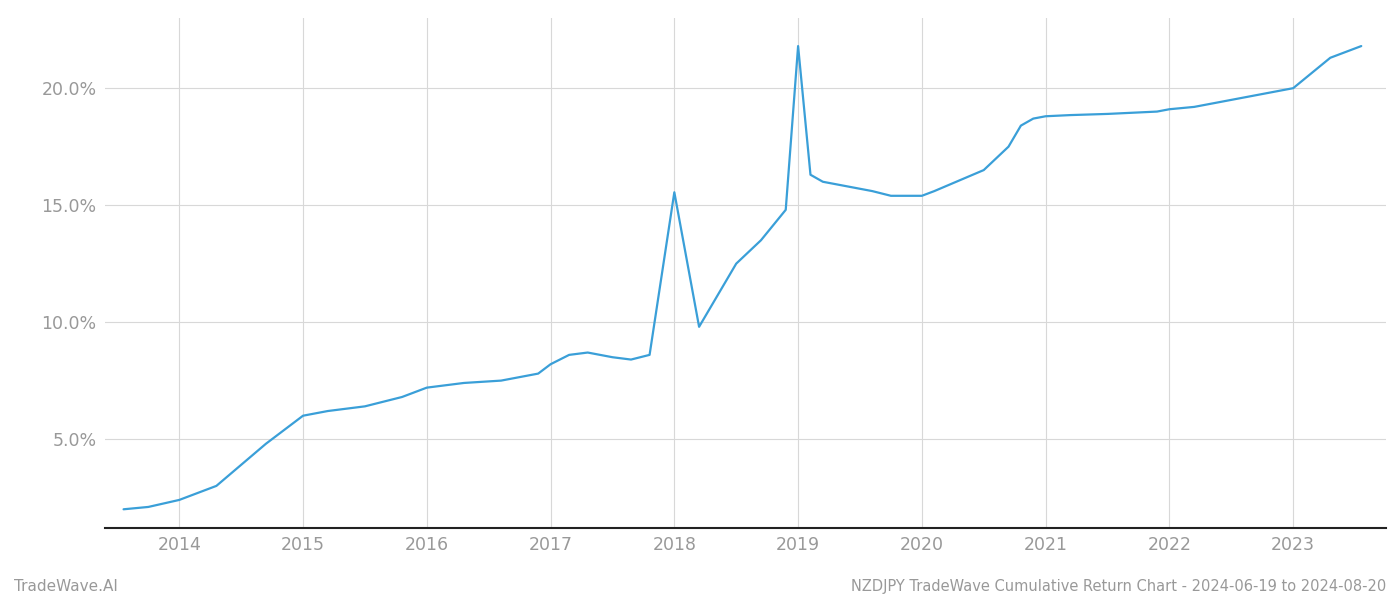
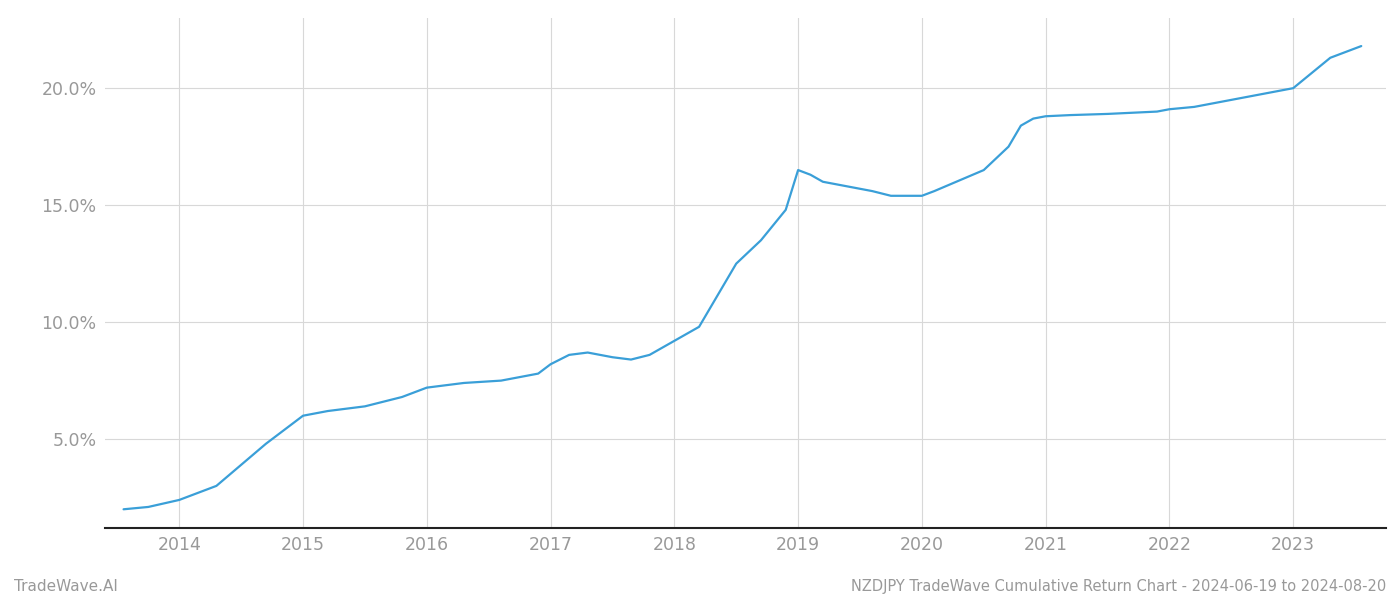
2018: 15.55% -> 9.20%
2019: 21.80% -> 16.50%
